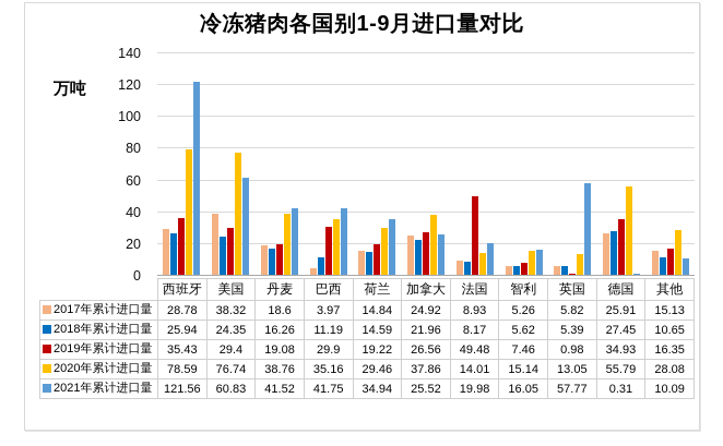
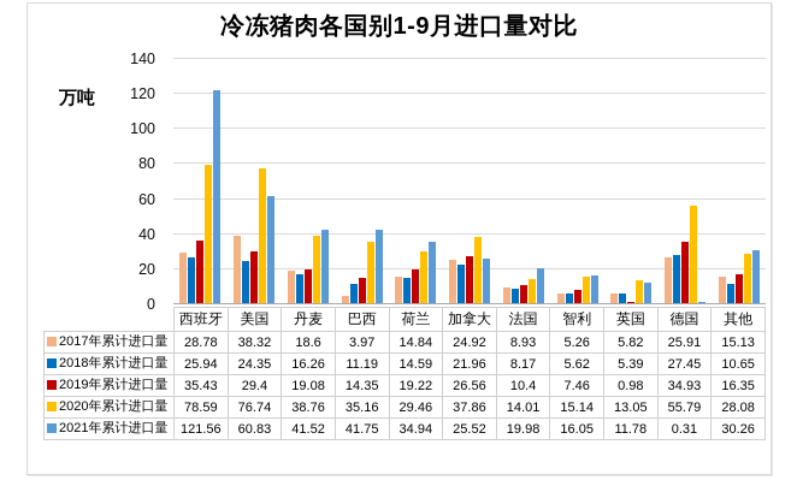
2019年累计进口量/巴西: 29.9 -> 14.35
2019年累计进口量/法国: 49.48 -> 10.4
2021年累计进口量/英国: 57.77 -> 11.78
2021年累计进口量/其他: 10.09 -> 30.26
